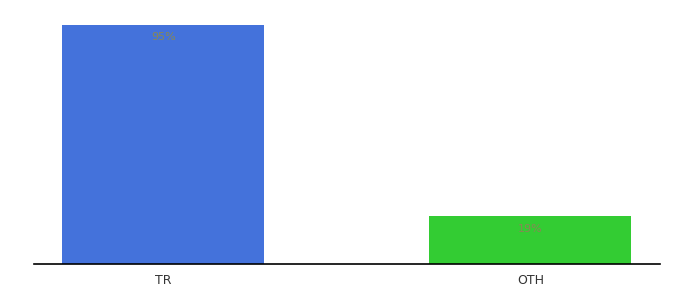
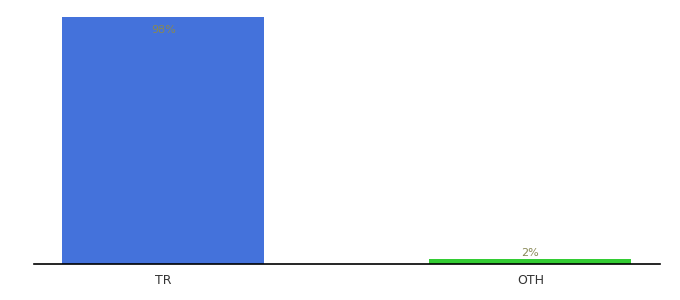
TR: 95% -> 98%
OTH: 19% -> 2%
